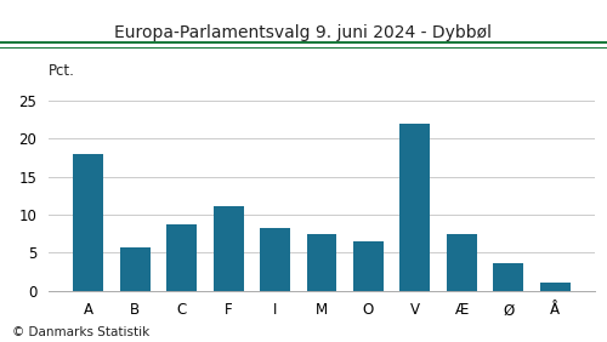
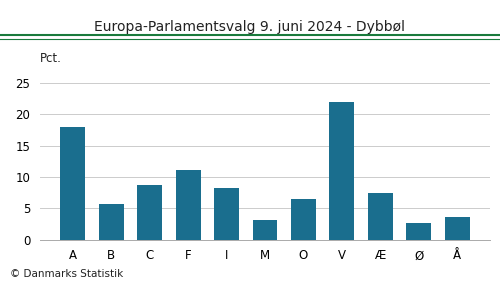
M: 7.4 -> 3.2
Ø: 3.6 -> 2.6
Å: 1.1 -> 3.6
